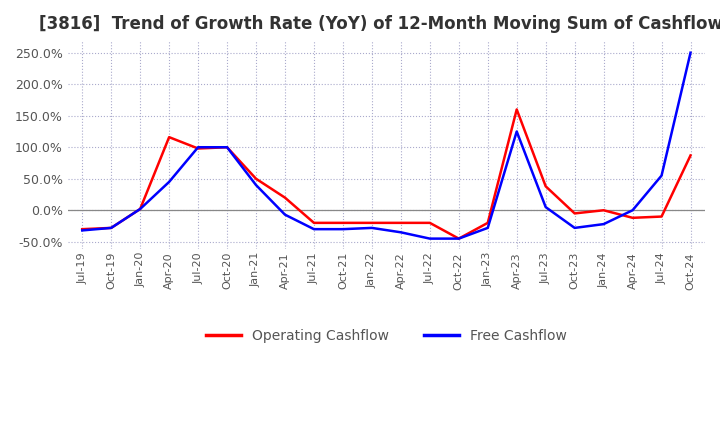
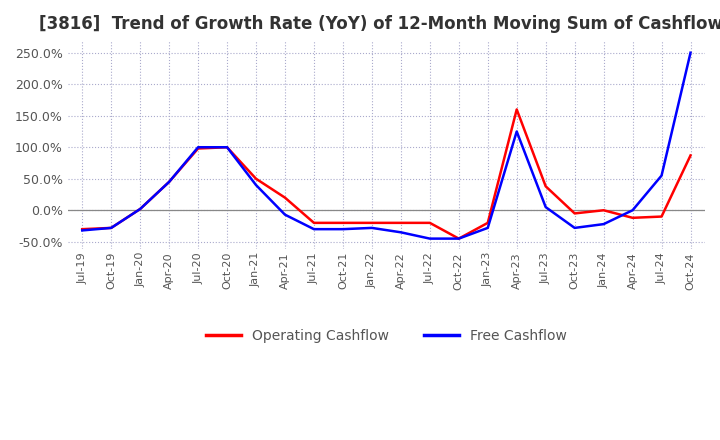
Operating Cashflow/Apr-20: 116% -> 45%
